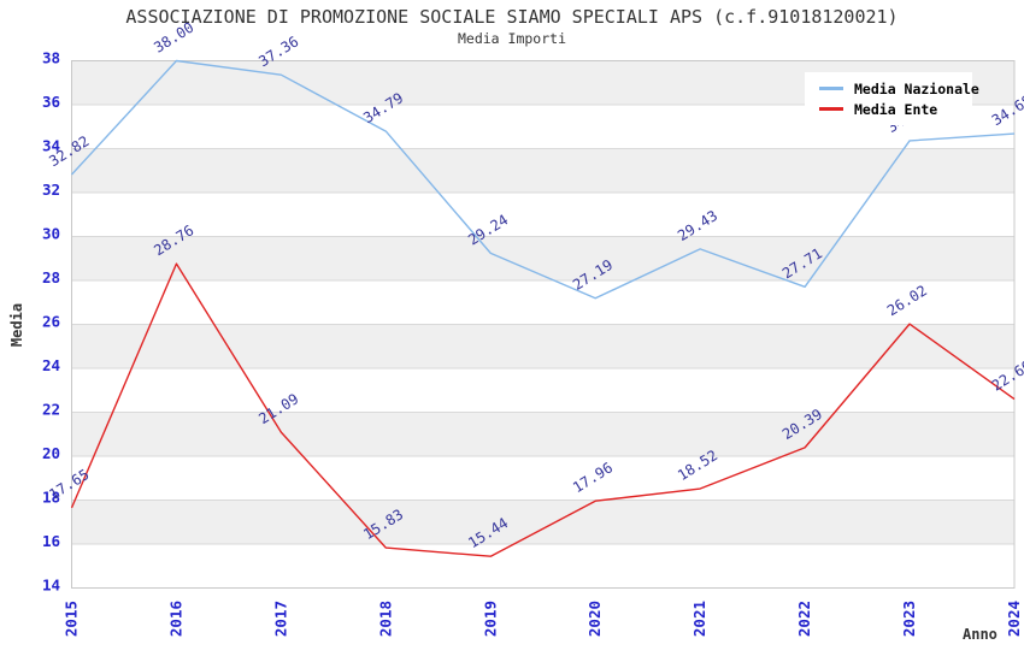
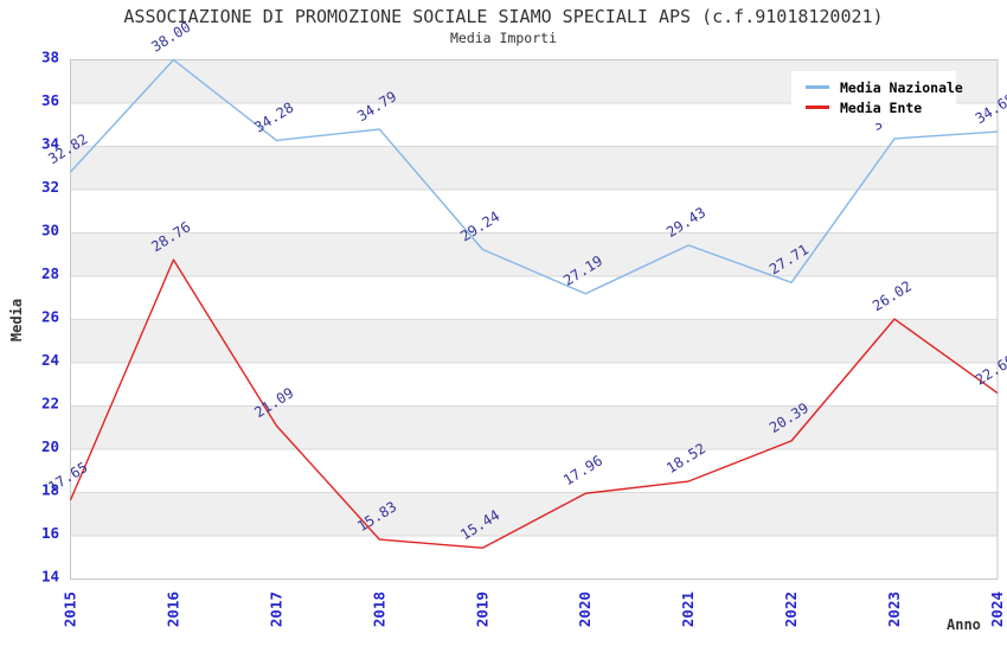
Media Nazionale/2017: 37.36 -> 34.28
